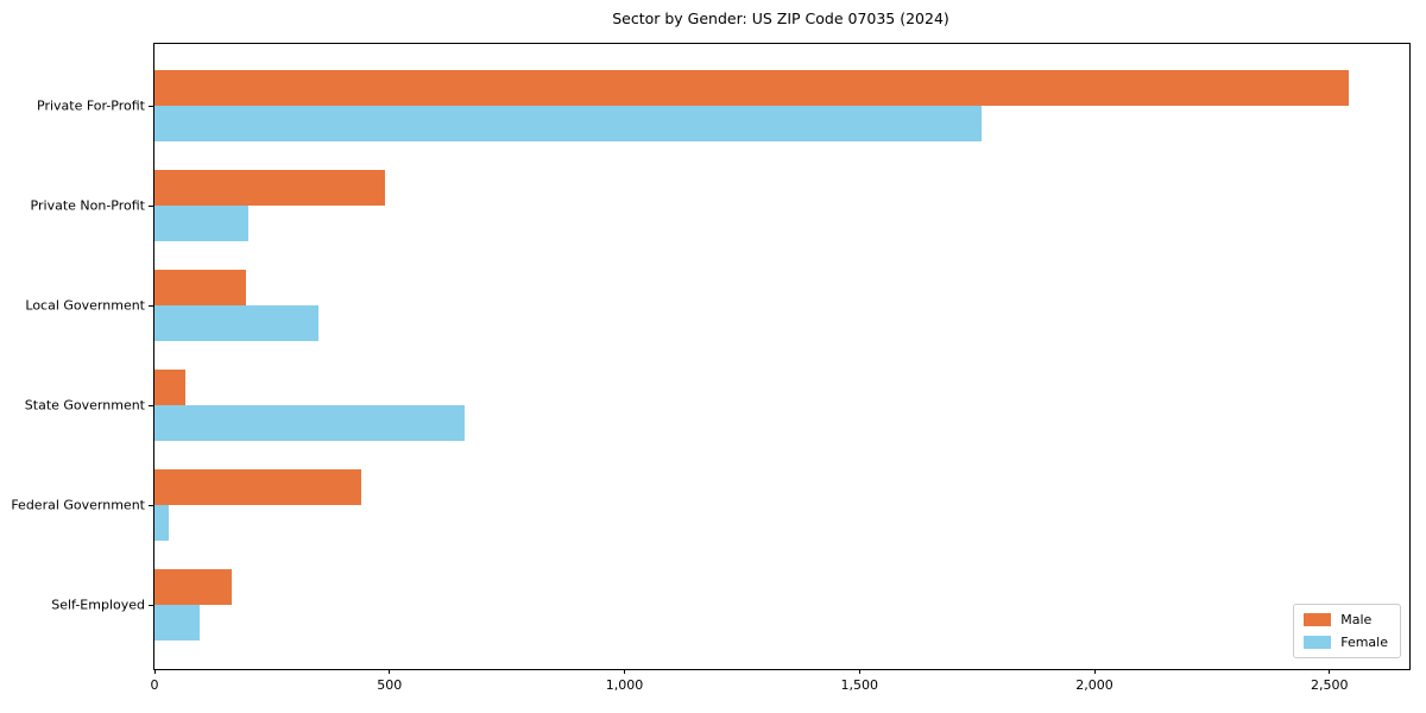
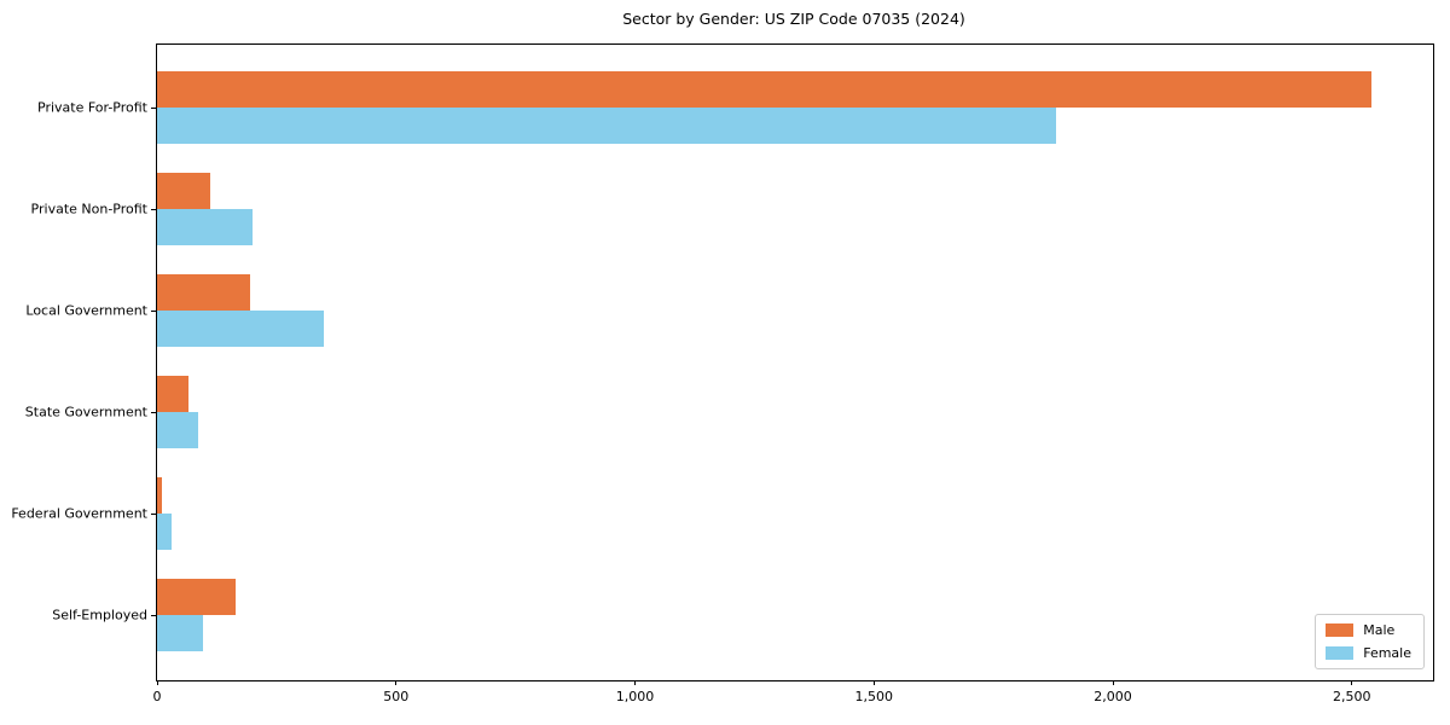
Female/Private For-Profit: 1760 -> 1880
Male/Private Non-Profit: 490 -> 110
Female/State Government: 660 -> 80
Male/Federal Government: 440 -> 10
